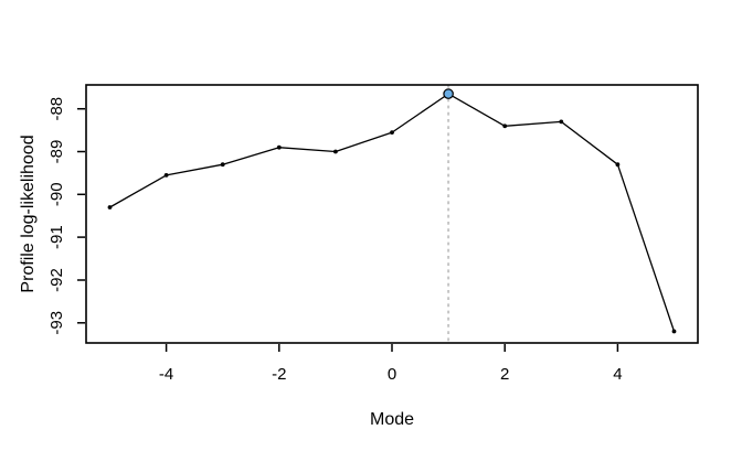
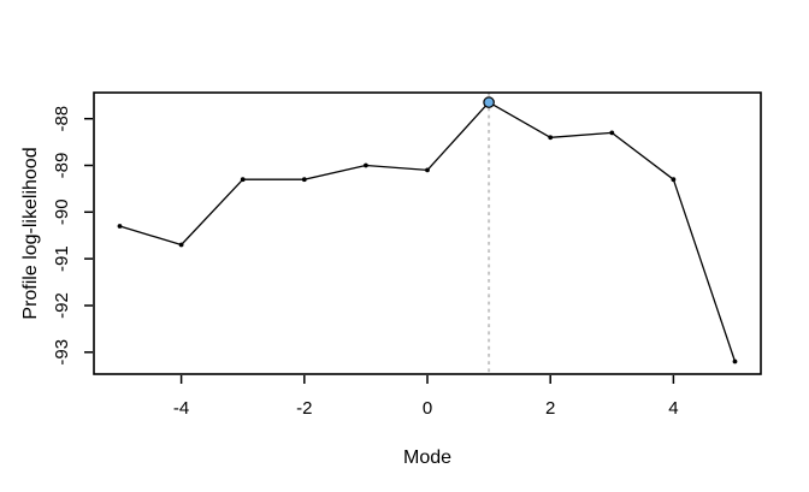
-4: -89.5 -> -90.7
-2: -88.9 -> -89.3
0: -88.5 -> -89.1
